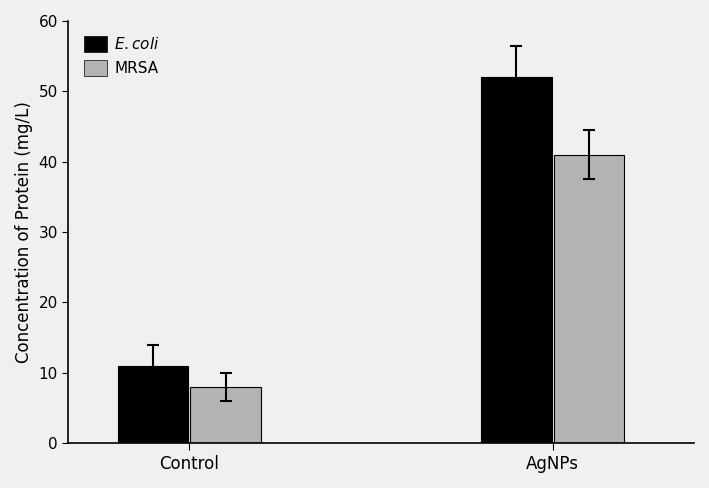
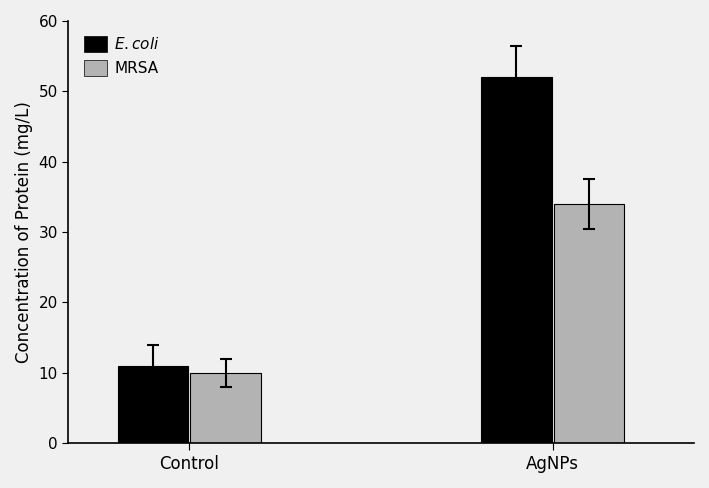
MRSA/Control: 8 -> 10
MRSA/AgNPs: 41 -> 34
